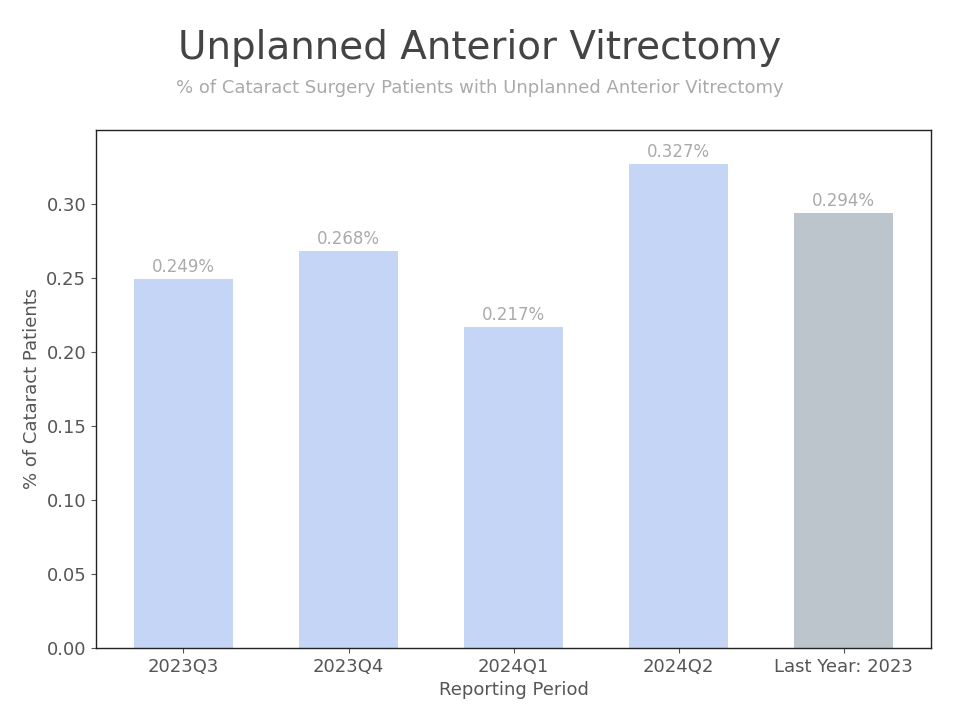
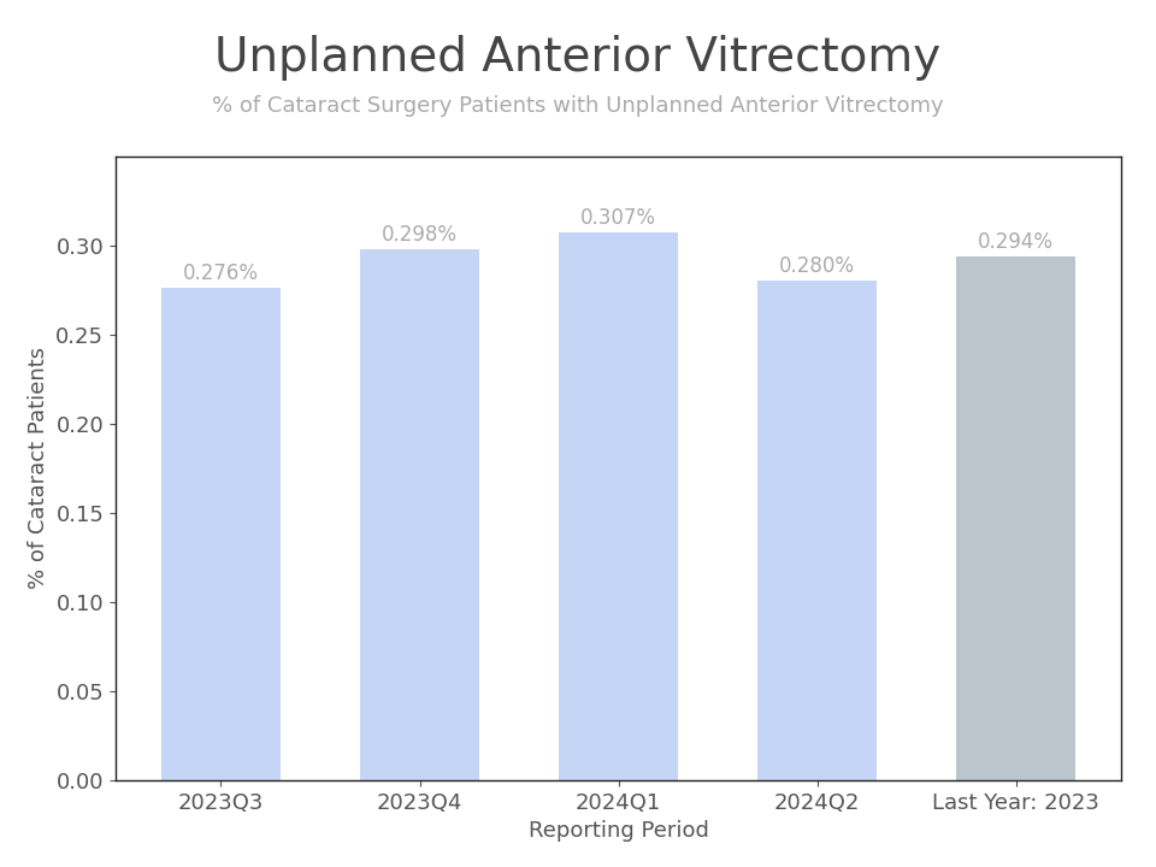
2023Q3: 0.249% -> 0.276%
2023Q4: 0.268% -> 0.298%
2024Q1: 0.217% -> 0.307%
2024Q2: 0.327% -> 0.280%
